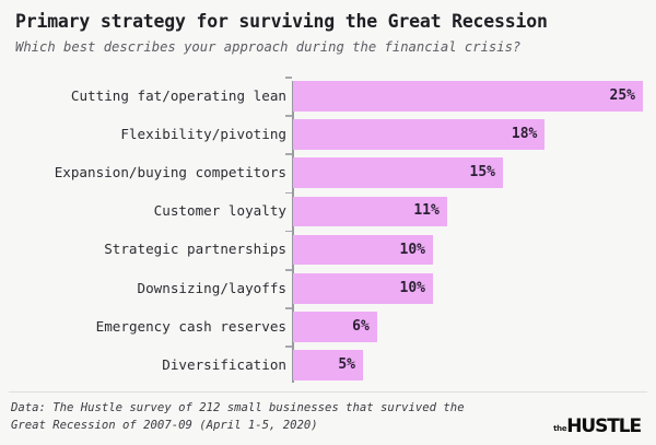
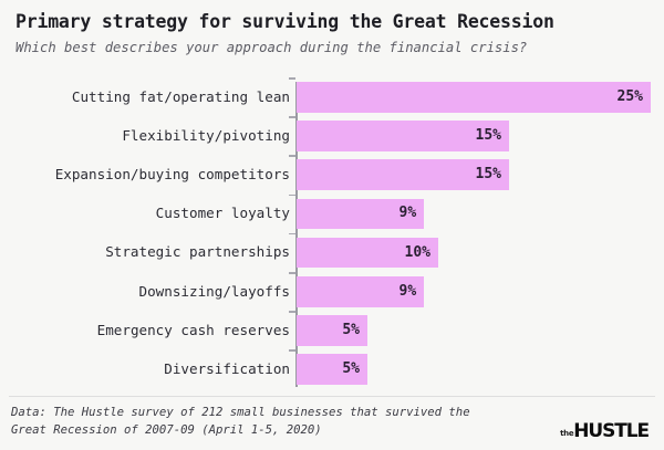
Flexibility/pivoting: 18% -> 15%
Customer loyalty: 11% -> 9%
Downsizing/layoffs: 10% -> 9%
Emergency cash reserves: 6% -> 5%
